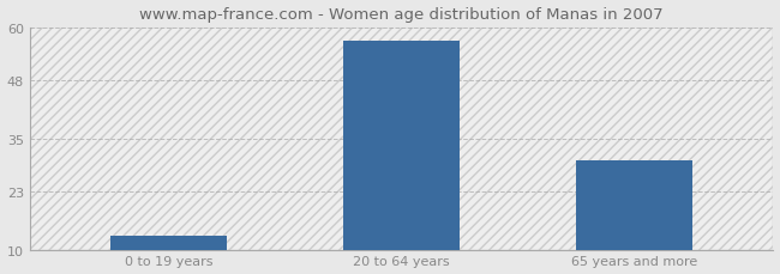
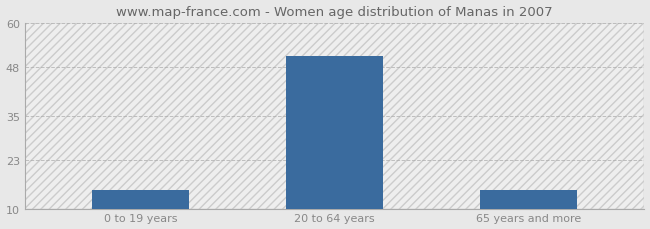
0 to 19 years: 13 -> 15
20 to 64 years: 57 -> 51
65 years and more: 30 -> 15
